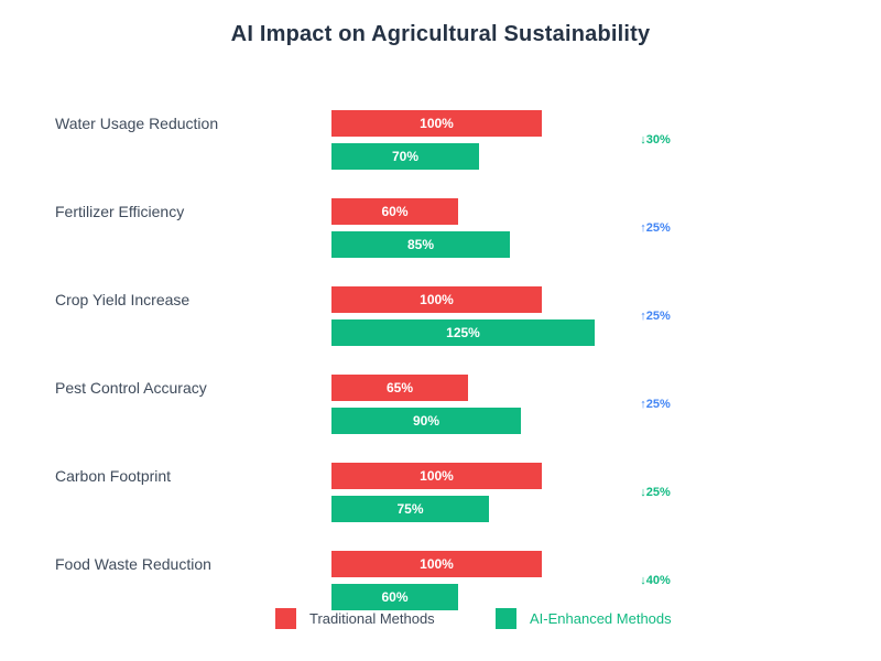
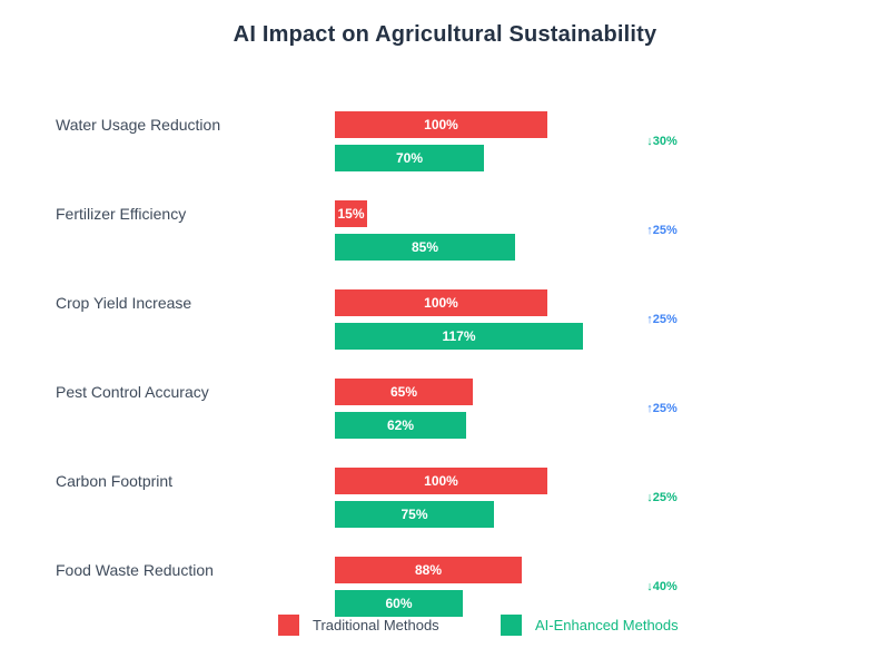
Traditional Methods/Fertilizer Efficiency: 60% -> 15%
AI-Enhanced Methods/Crop Yield Increase: 125% -> 117%
AI-Enhanced Methods/Pest Control Accuracy: 90% -> 62%
Traditional Methods/Food Waste Reduction: 100% -> 88%
